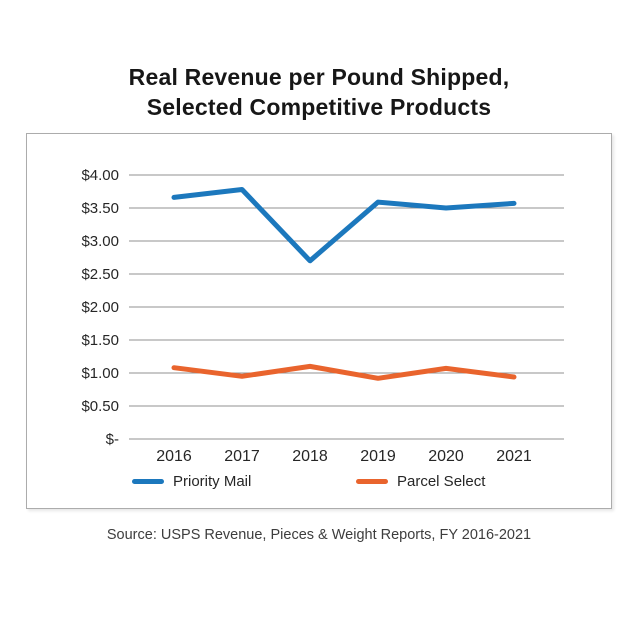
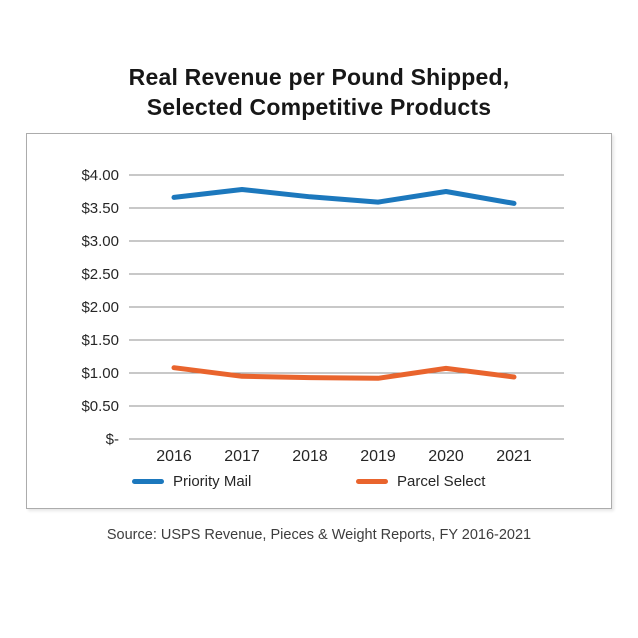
Priority Mail/2018: $2.7 -> $3.7
Parcel Select/2018: $1.1 -> $0.9
Priority Mail/2020: $3.5 -> $3.8
